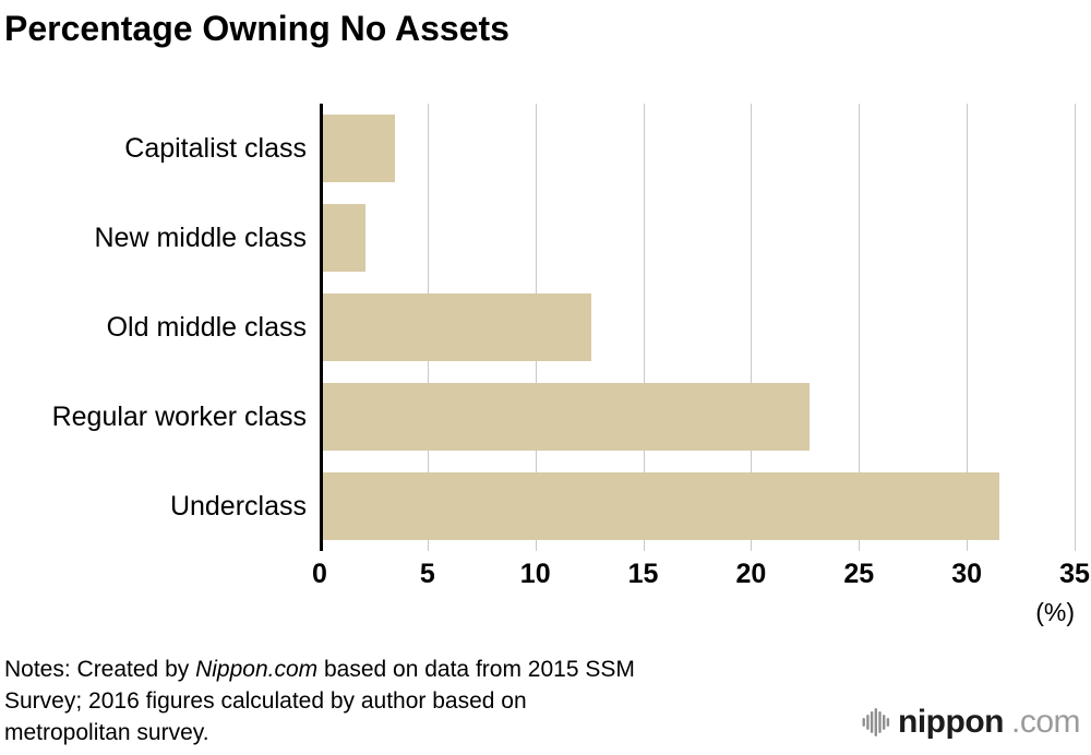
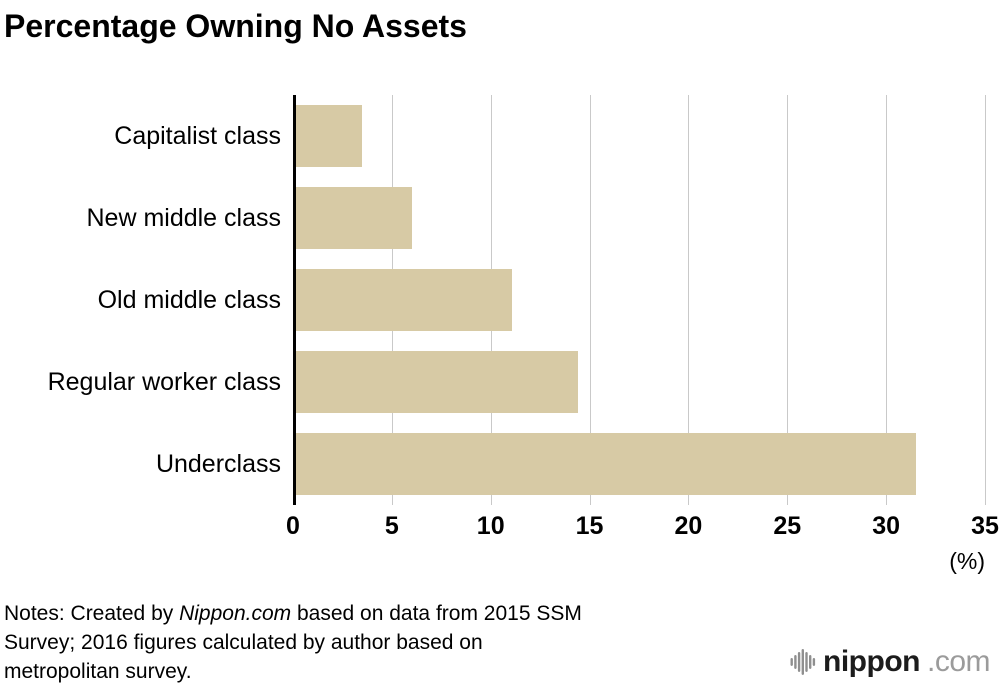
New middle class: 2.1 -> 6.0
Old middle class: 12.6 -> 11.1
Regular worker class: 22.7 -> 14.4
